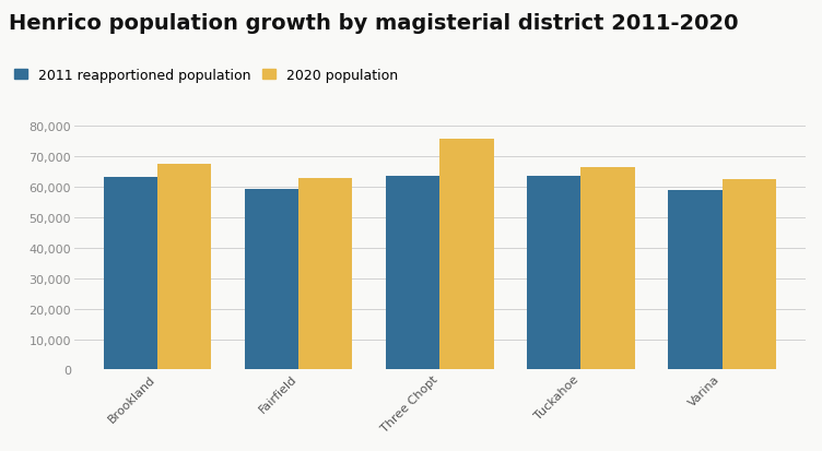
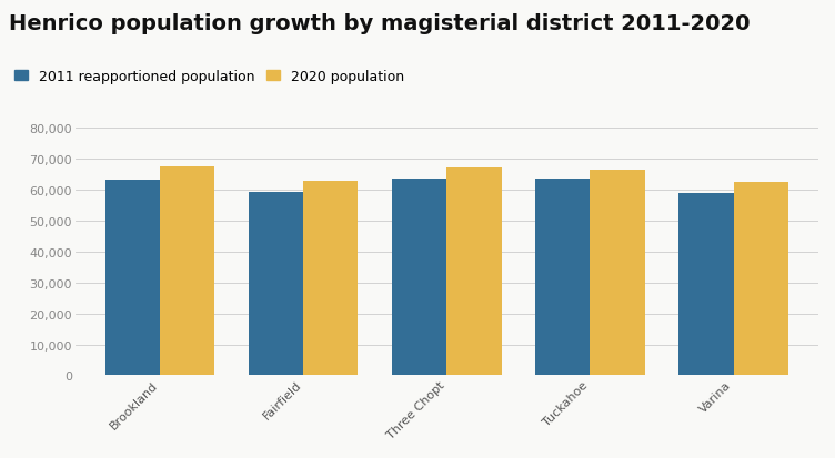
2020 population/Three Chopt: 75,700 -> 67,000
